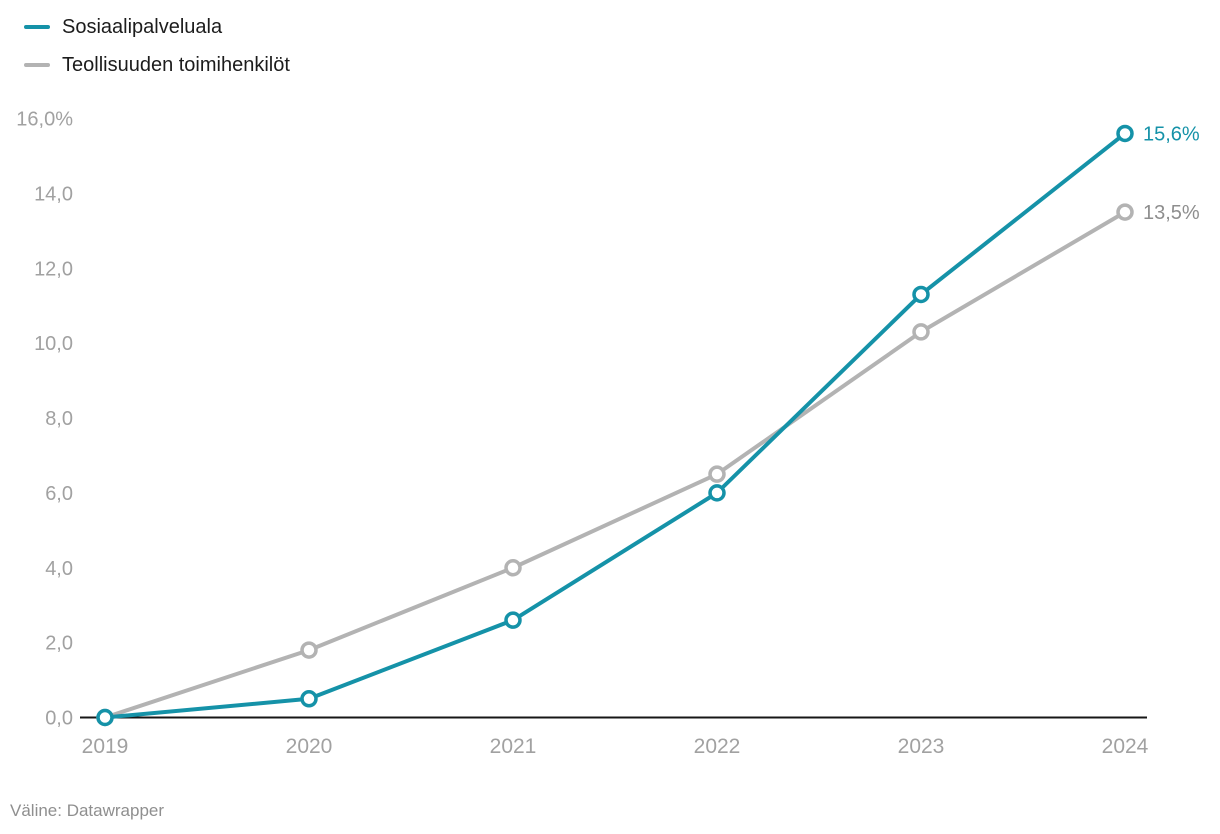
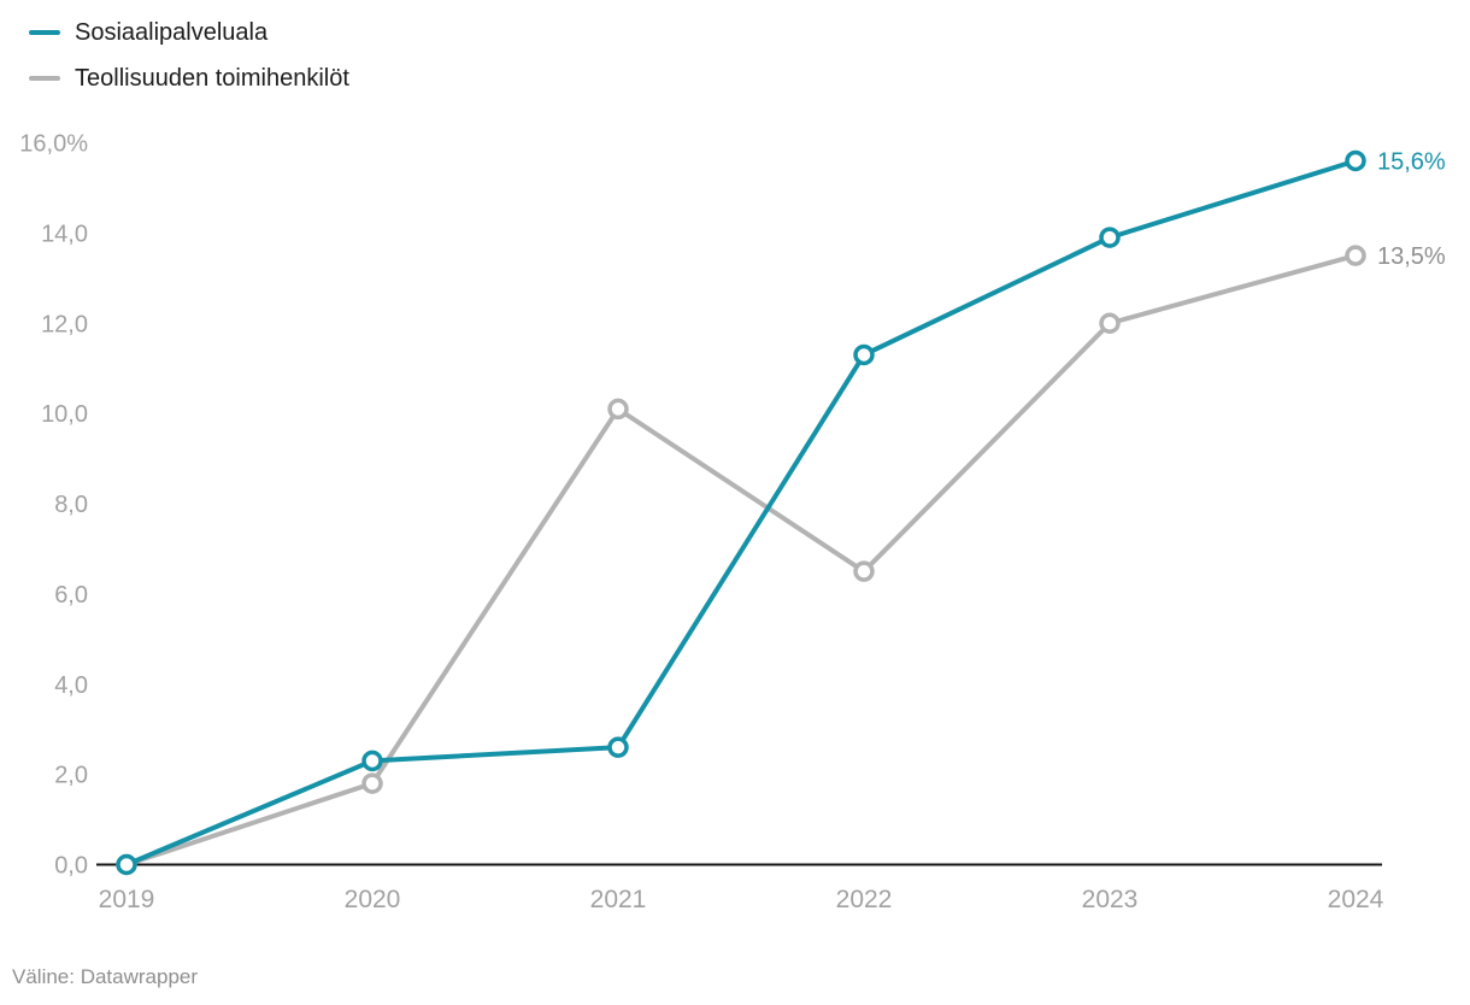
Sosiaalipalveluala/2020: 0,5% -> 2,3%
Teollisuuden toimihenkilöt/2021: 4,0% -> 10,1%
Sosiaalipalveluala/2022: 6,0% -> 11,3%
Sosiaalipalveluala/2023: 11,3% -> 13,9%
Teollisuuden toimihenkilöt/2023: 10,3% -> 12,0%
